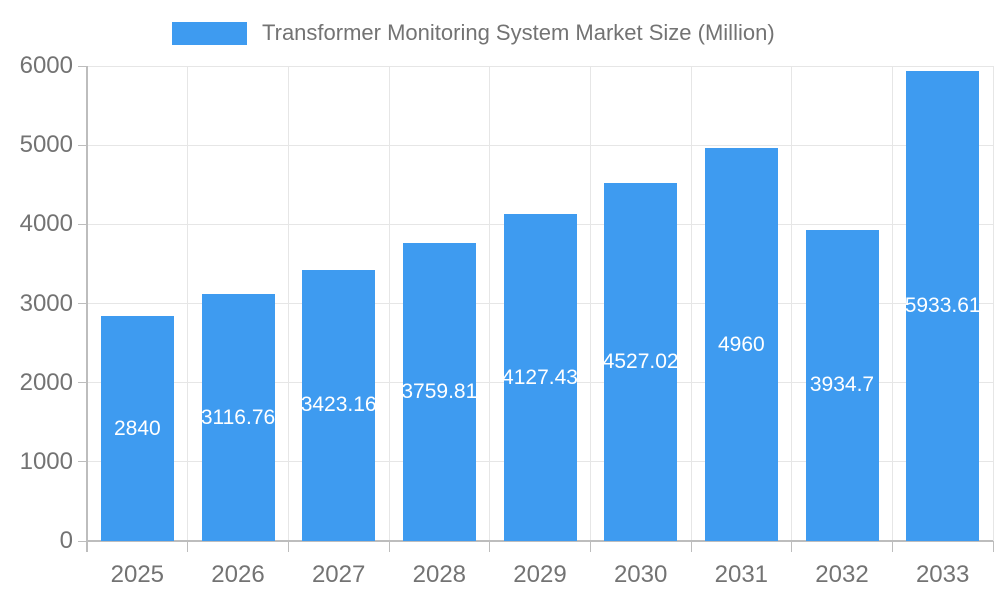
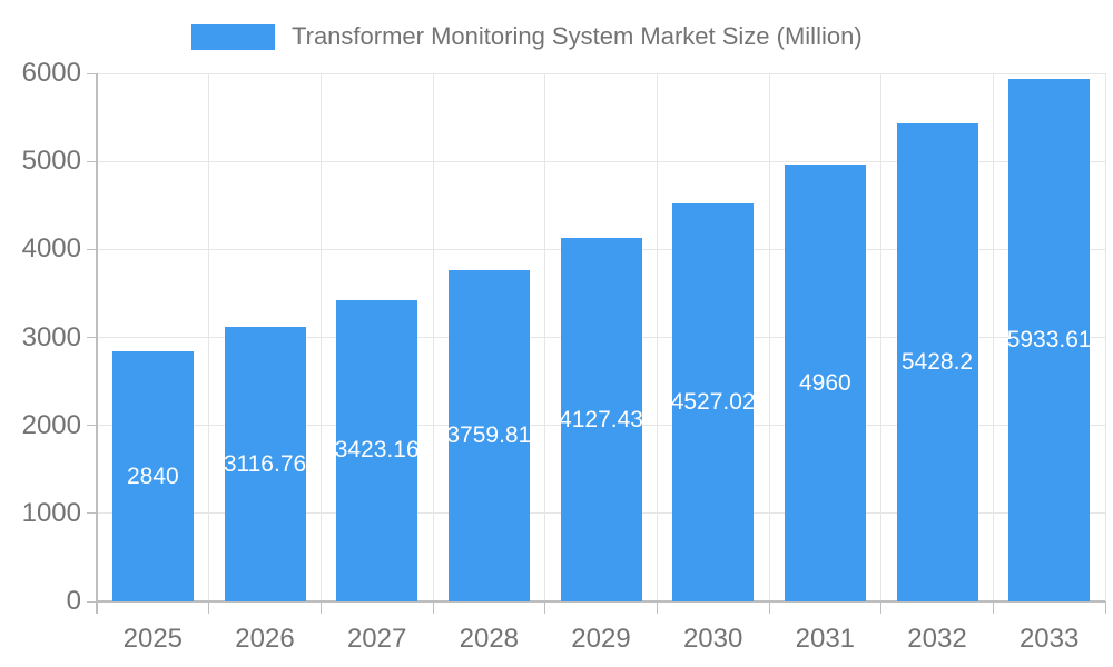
2032: 3934.7 -> 5428.2
